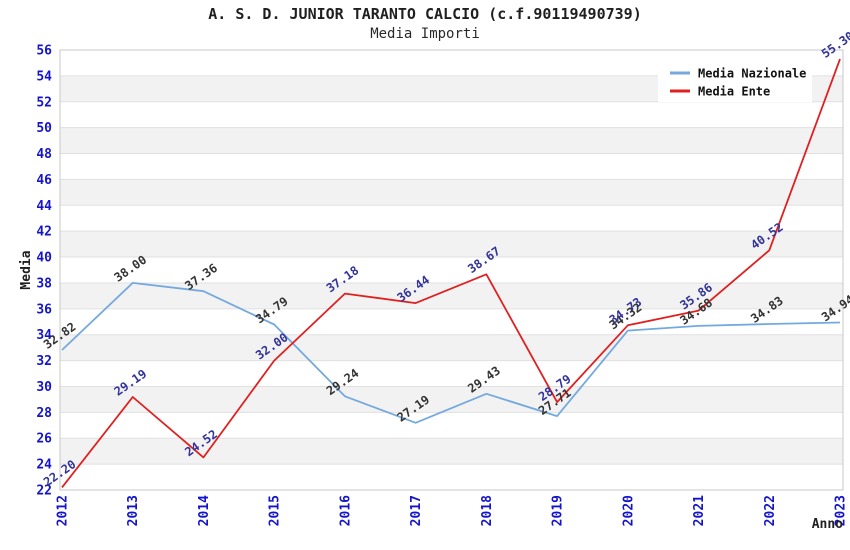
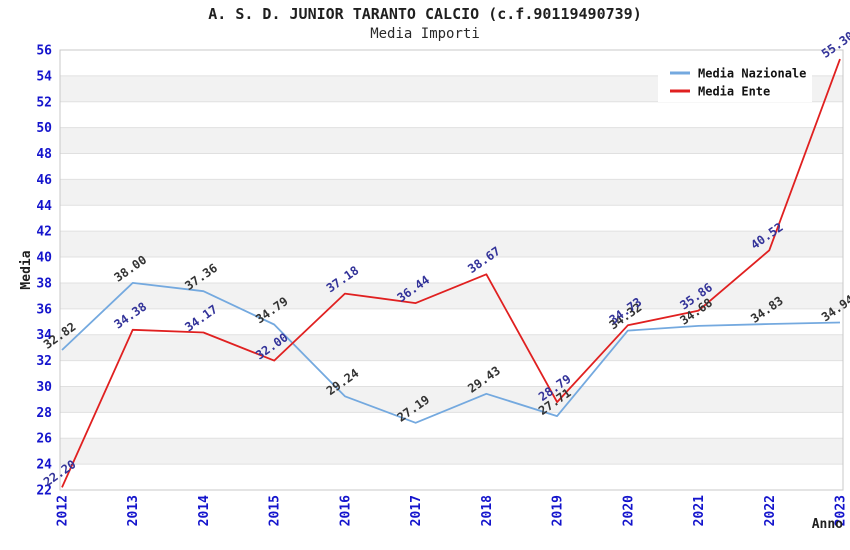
Media Ente/2013: 29.19 -> 34.38
Media Ente/2014: 24.52 -> 34.17
